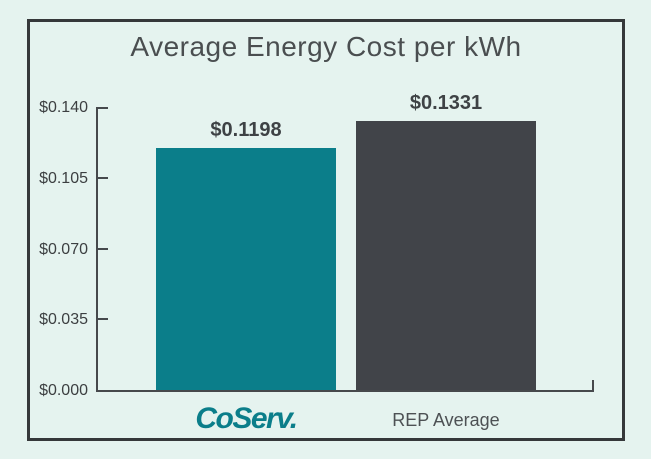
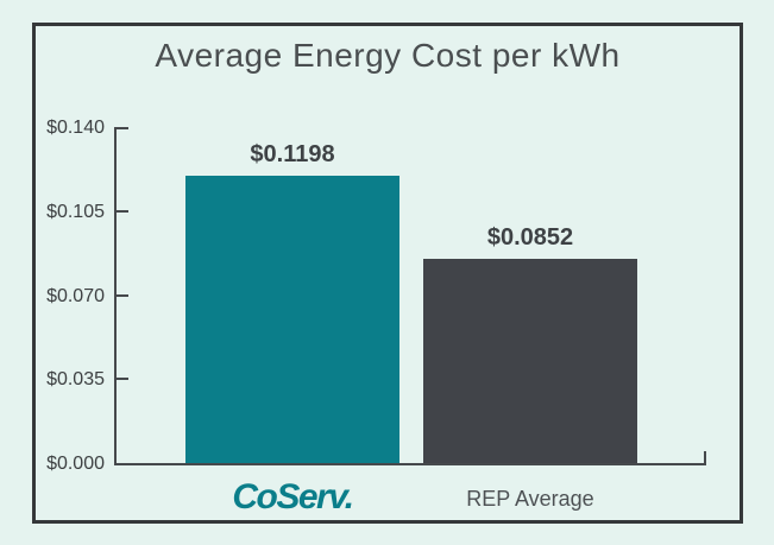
REP Average: $0.1331 -> $0.0852
